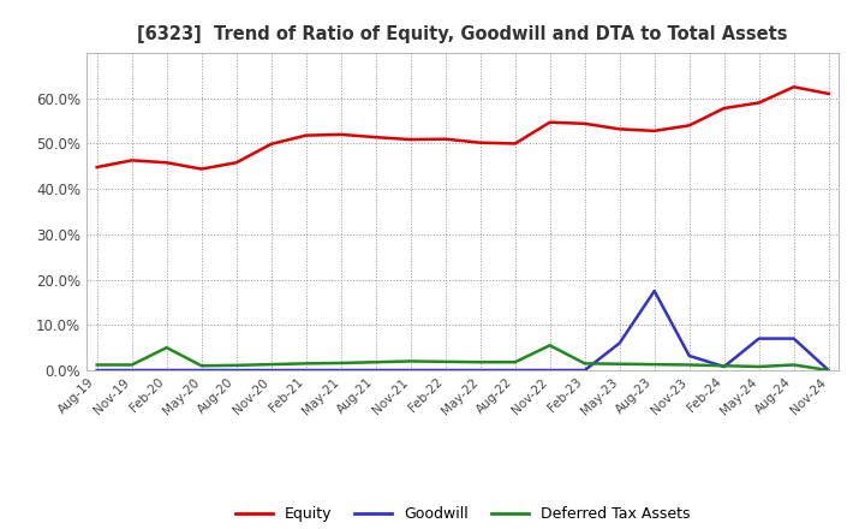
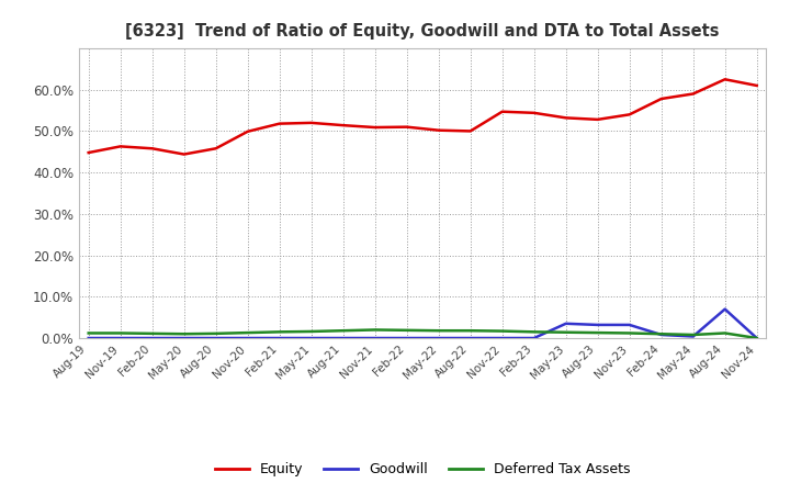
Deferred Tax Assets/Feb-20: 5.0% -> 1.1%
Deferred Tax Assets/Nov-22: 5.5% -> 1.7%
Goodwill/May-23: 6.0% -> 3.5%
Goodwill/Aug-23: 17.5% -> 3.2%
Goodwill/May-24: 7.0% -> 0.4%
